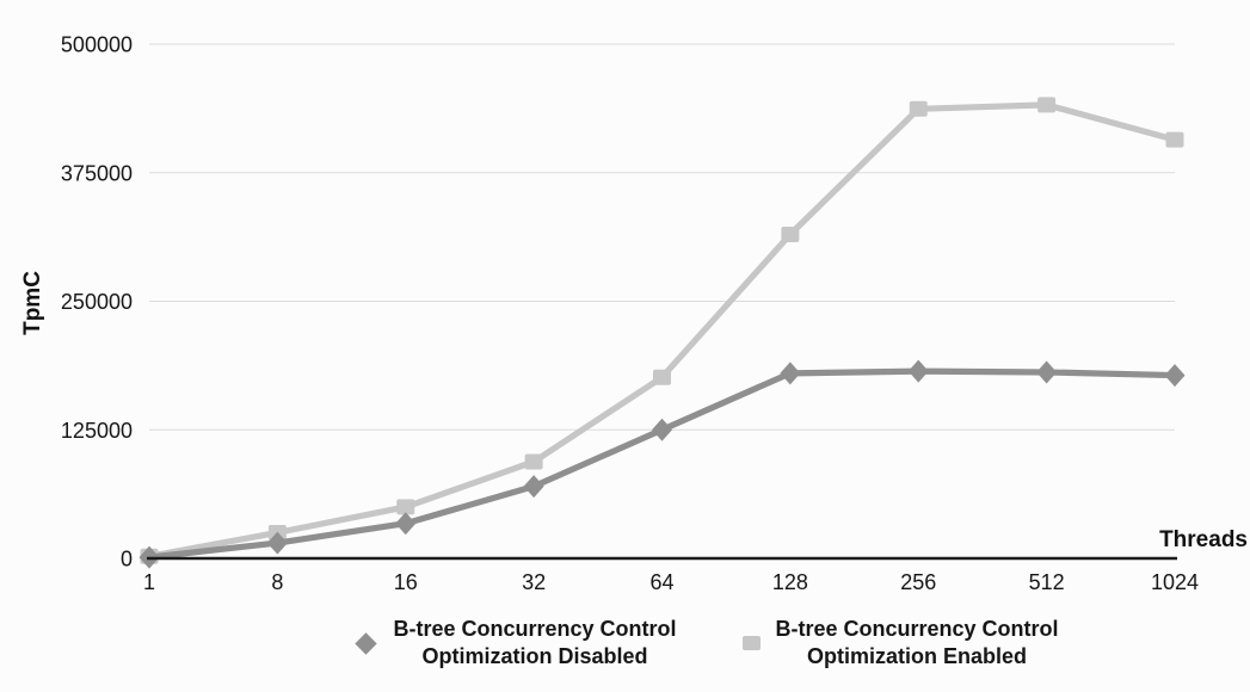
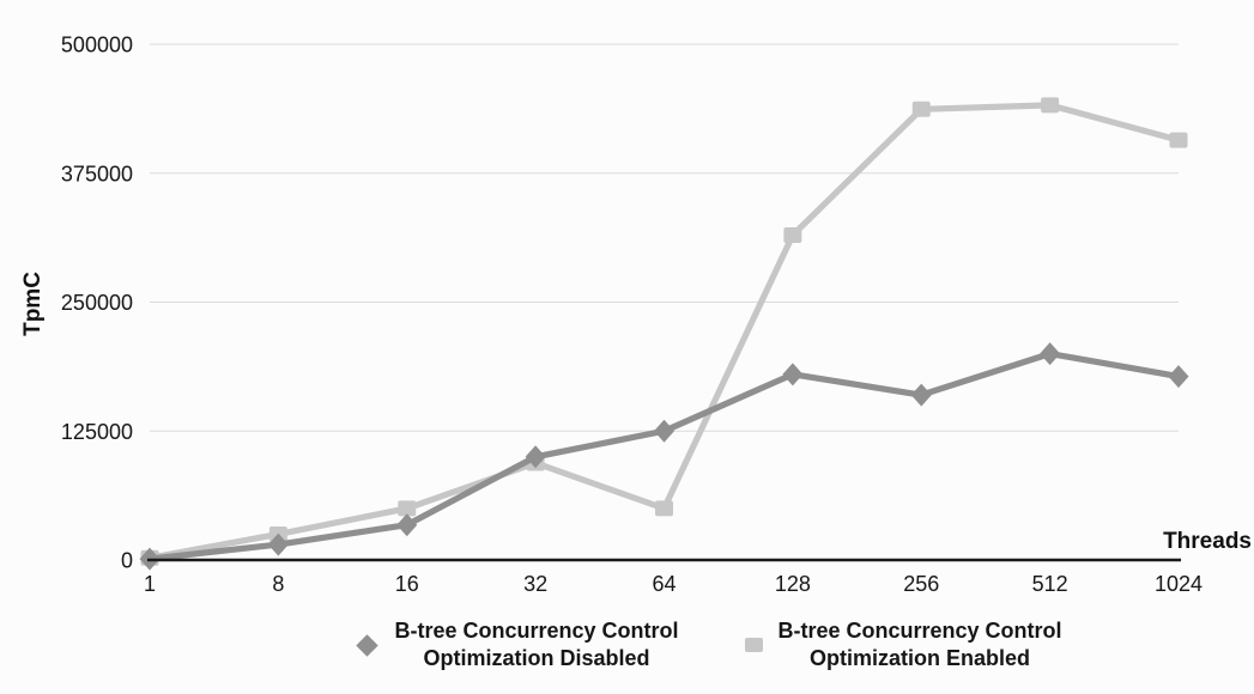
B-tree Concurrency Control Optimization Disabled/32: 70000 -> 100000
B-tree Concurrency Control Optimization Enabled/64: 180000 -> 50000
B-tree Concurrency Control Optimization Disabled/256: 180000 -> 160000
B-tree Concurrency Control Optimization Disabled/512: 180000 -> 200000
